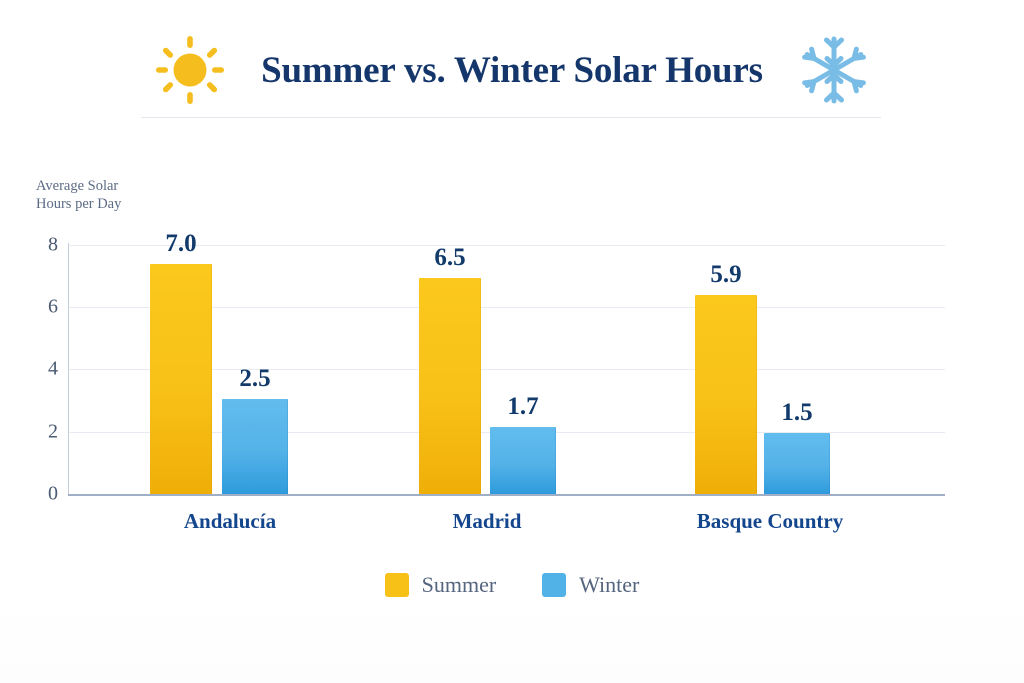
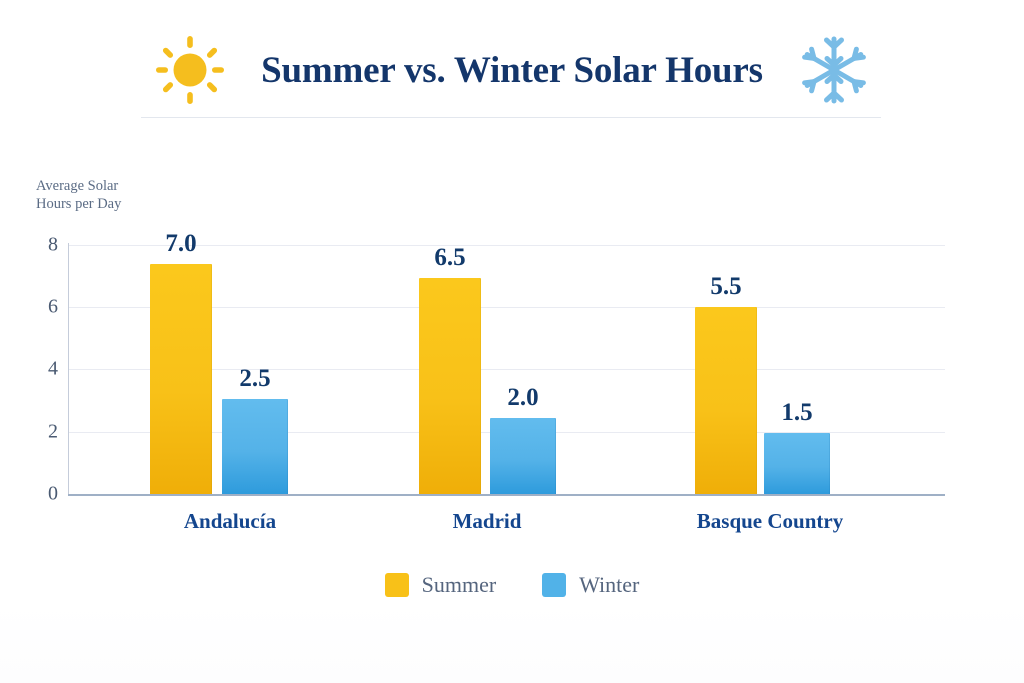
Winter/Madrid: 1.7 -> 2.0
Summer/Basque Country: 5.9 -> 5.5
